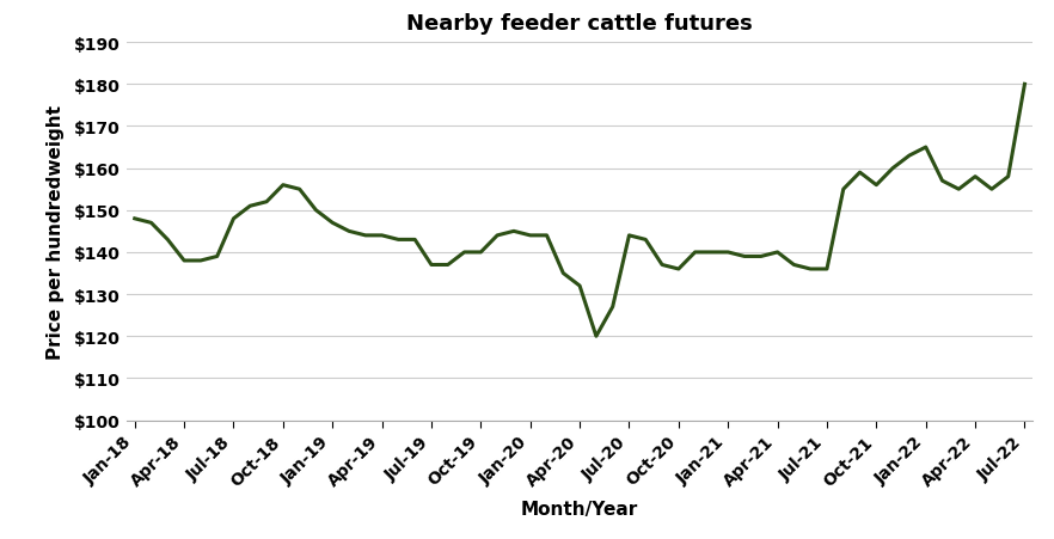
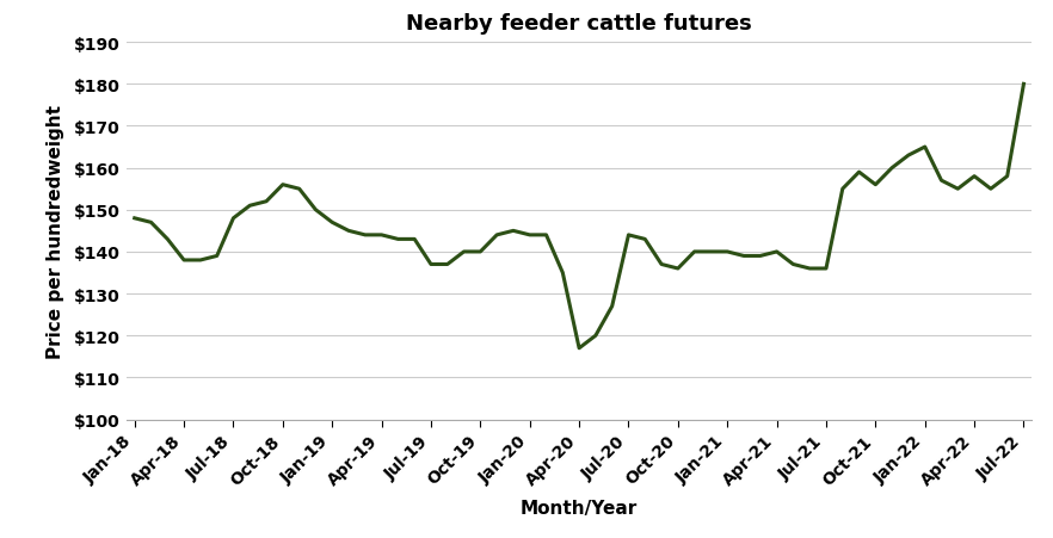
Apr-20: $132 -> $117
